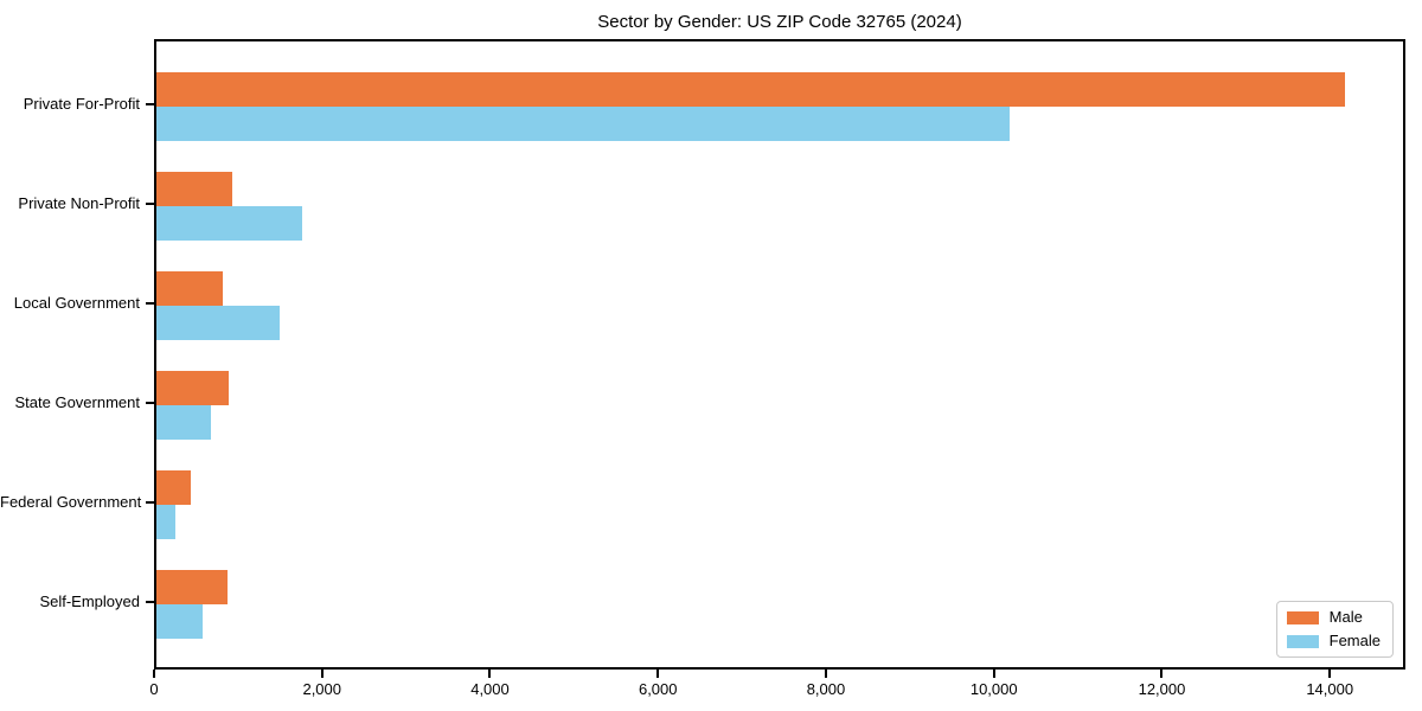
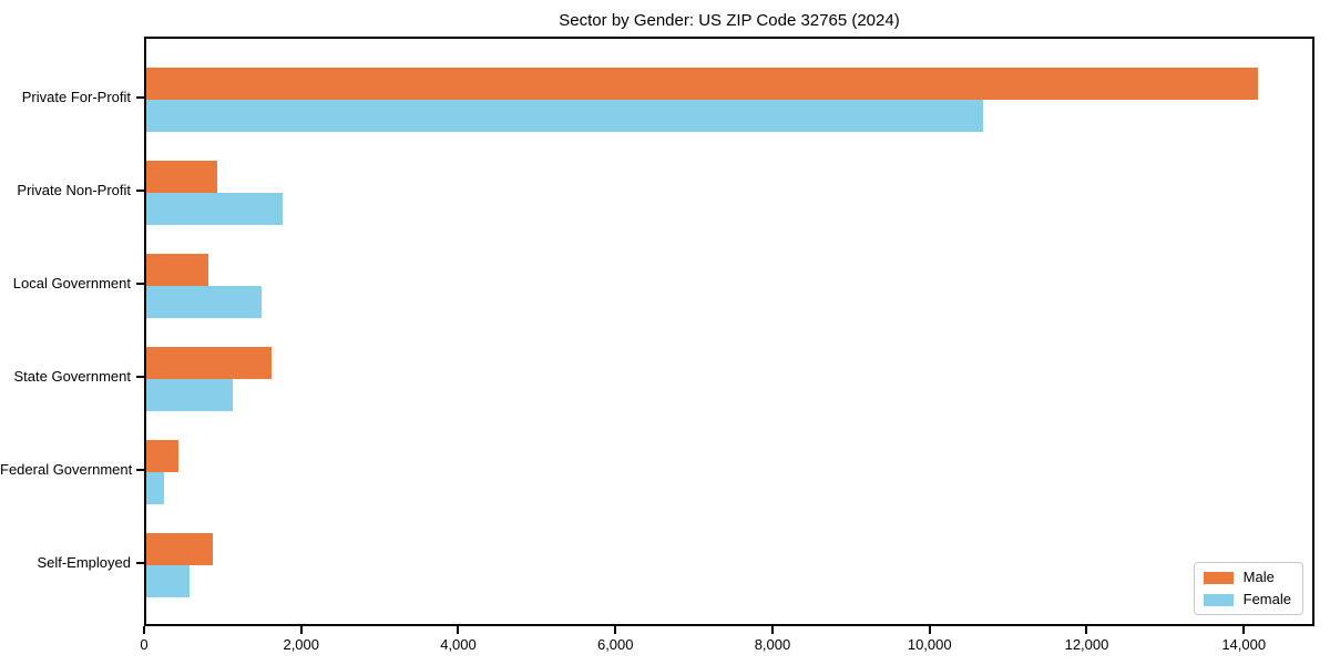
Female/Private For-Profit: 10200 -> 10700
Male/State Government: 900 -> 1600
Female/State Government: 600 -> 1100
